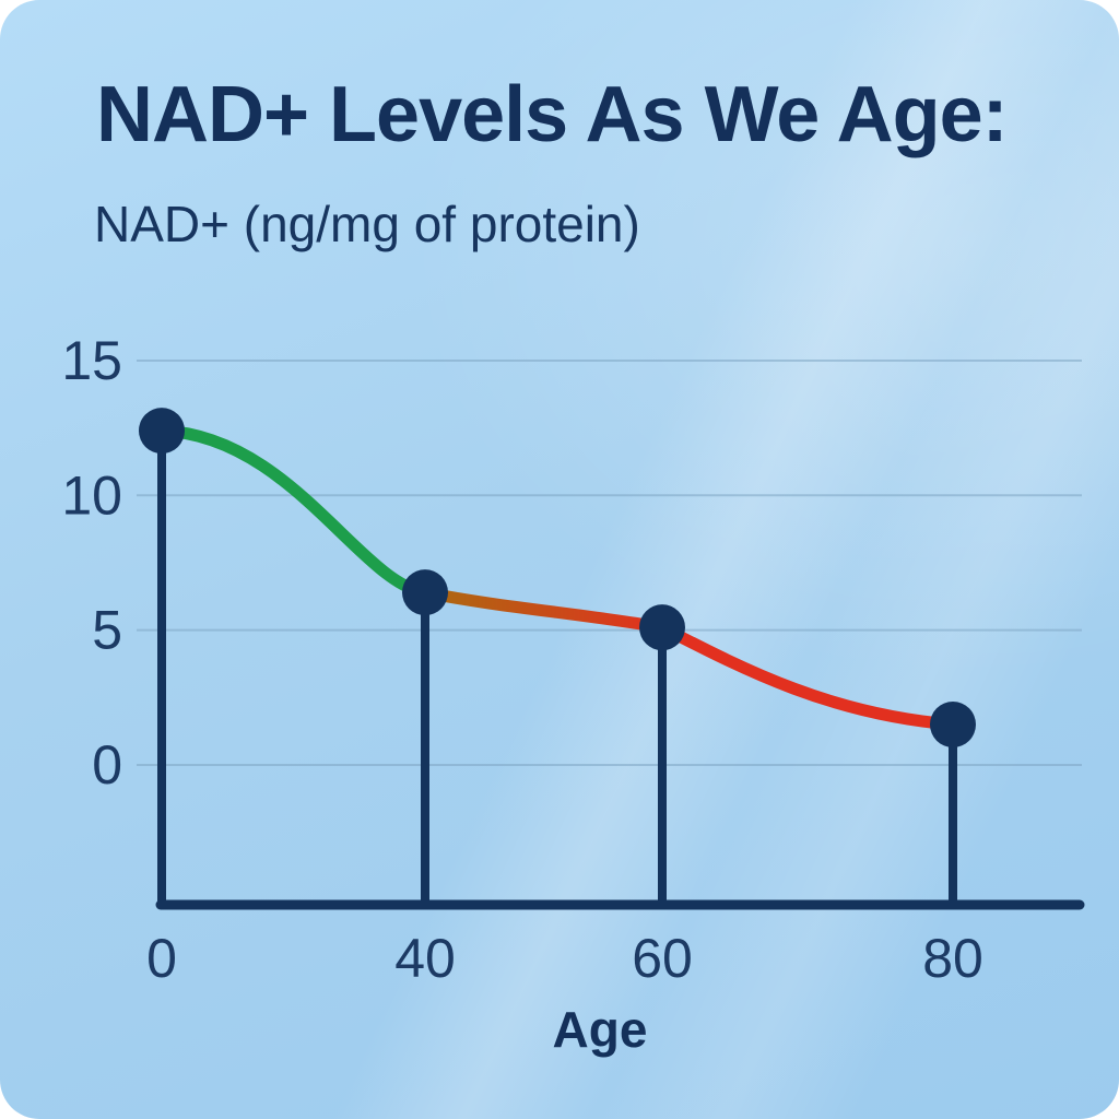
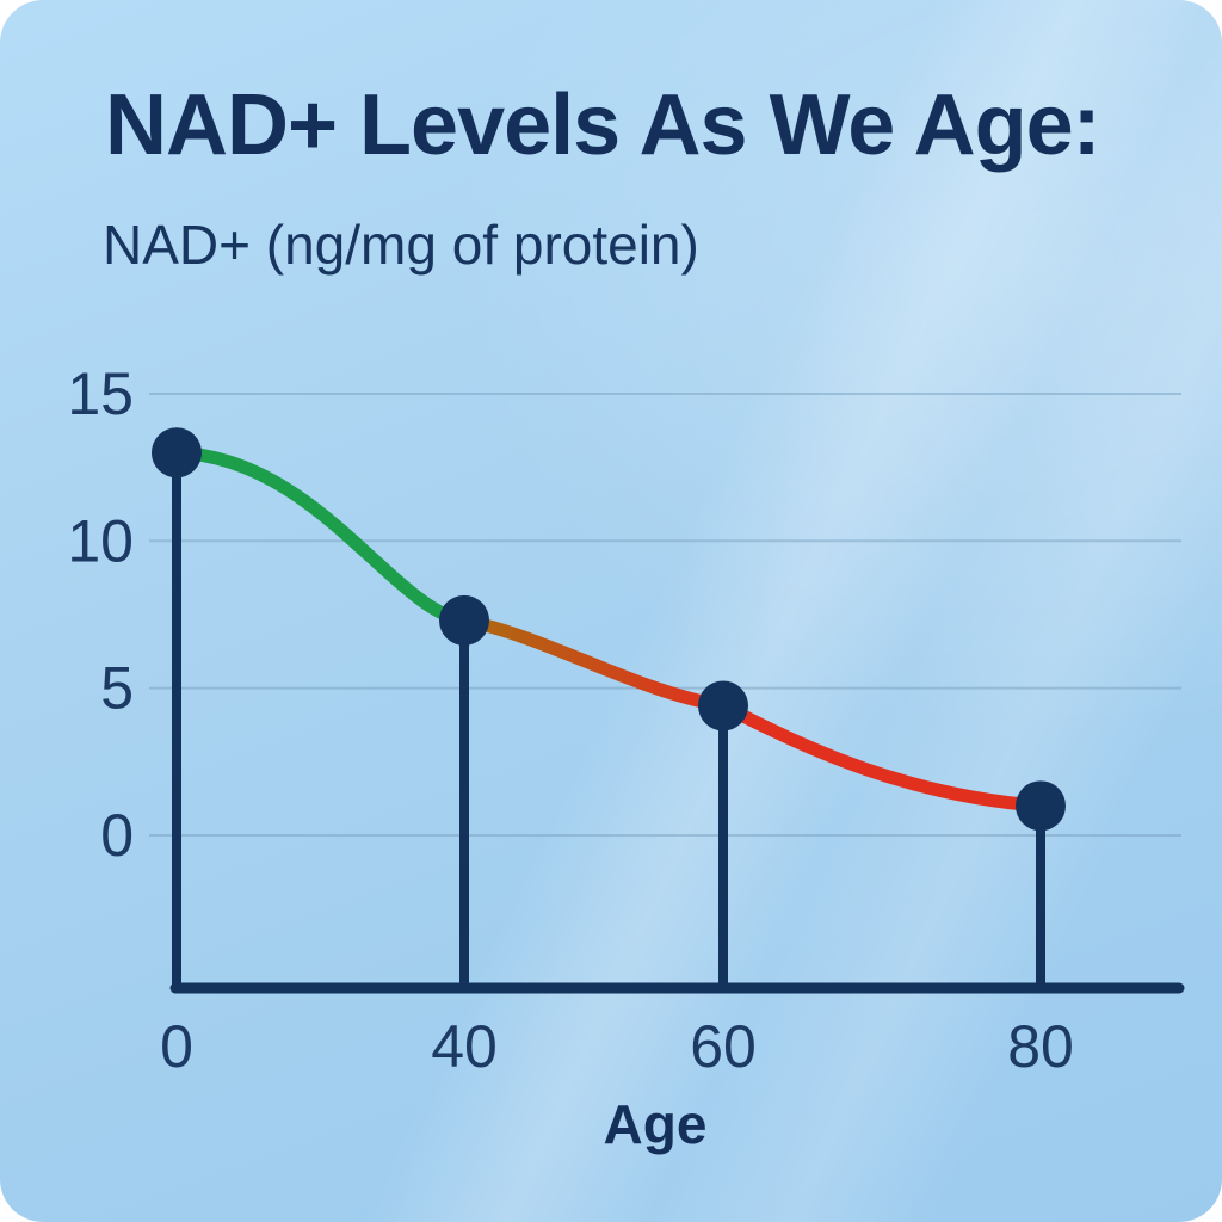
0: 12.4 -> 13.0
40: 6.4 -> 7.3
60: 5.1 -> 4.4
80: 1.5 -> 1.0
